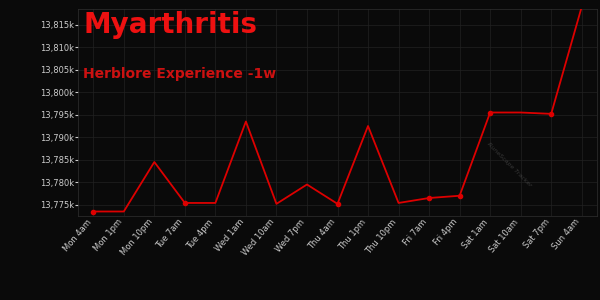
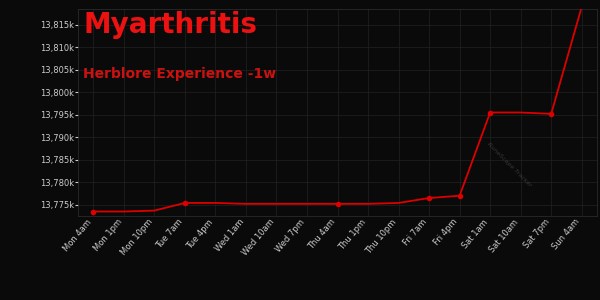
Mon 10pm: 13,784.5k -> 13,773.7k
Wed 1am: 13,793.5k -> 13,775.2k
Wed 7pm: 13,779.5k -> 13,775.2k
Thu 1pm: 13,792.5k -> 13,775.2k
